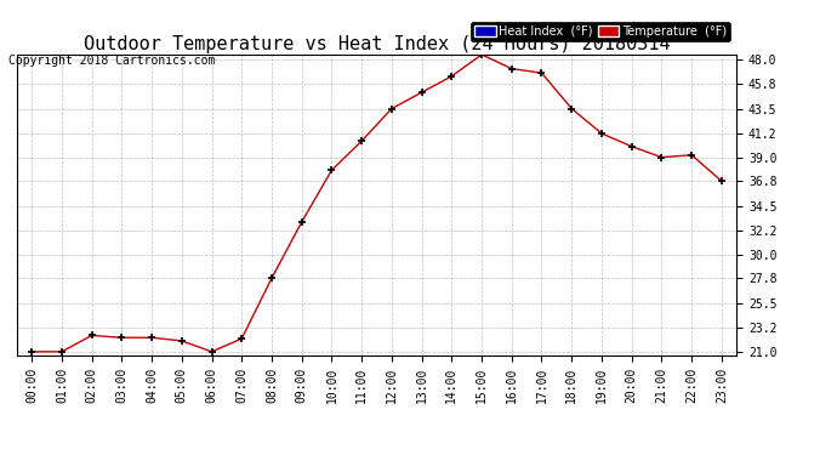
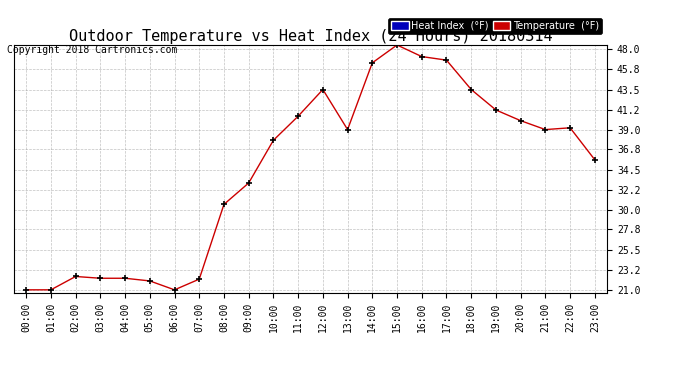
08:00: 27.8 -> 30.6
13:00: 45.0 -> 39.0
23:00: 36.8 -> 35.6
